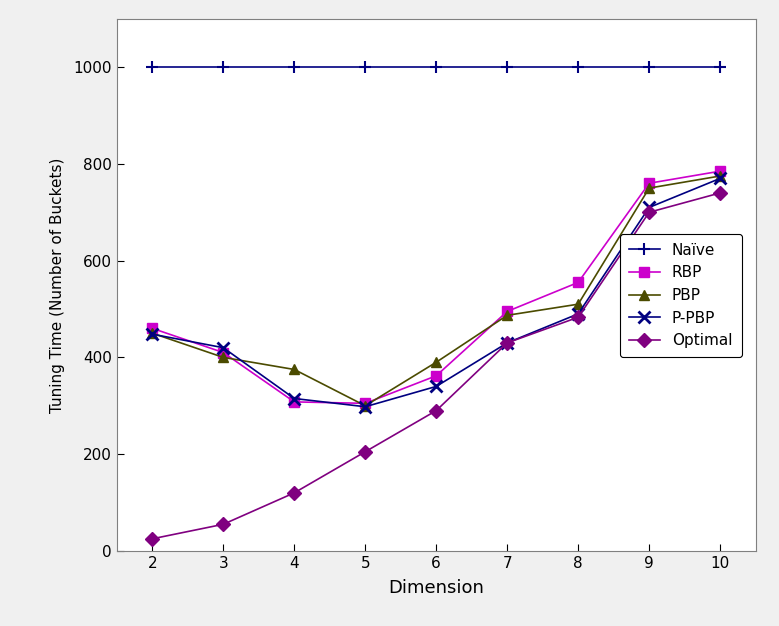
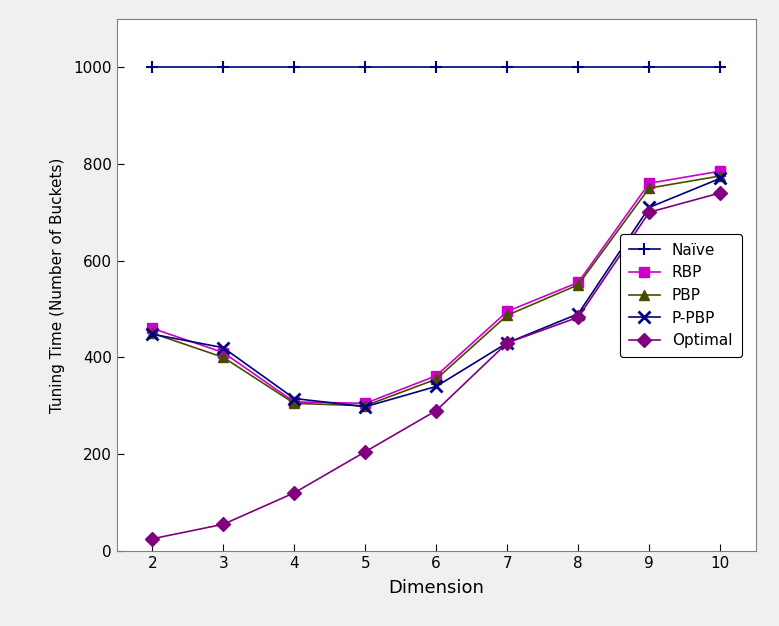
PBP/4: 375 -> 305
PBP/6: 390 -> 355
PBP/8: 510 -> 550
